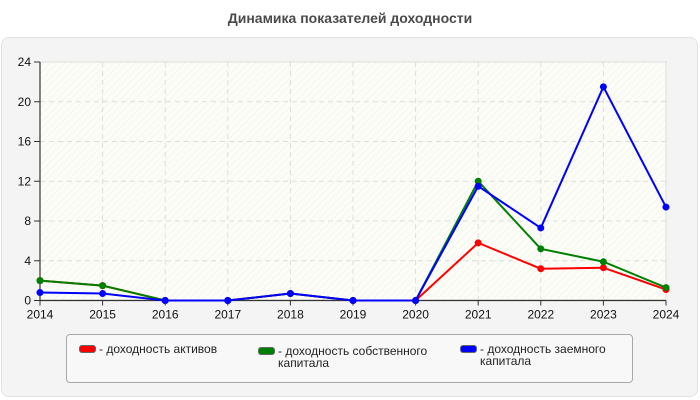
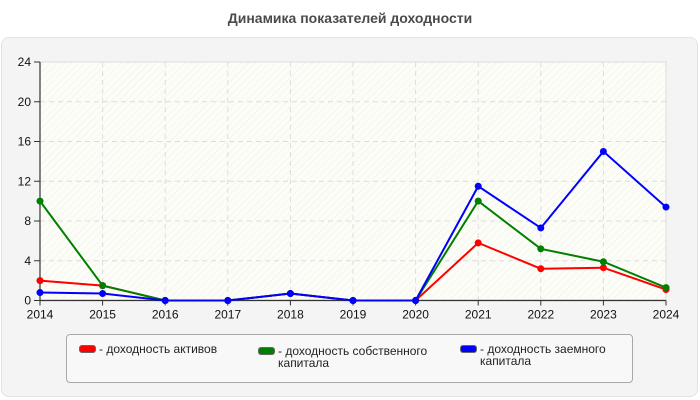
- доходность собственного капитала/2014: 2 -> 10
- доходность собственного капитала/2021: 12 -> 10
- доходность заемного капитала/2023: 22 -> 15
